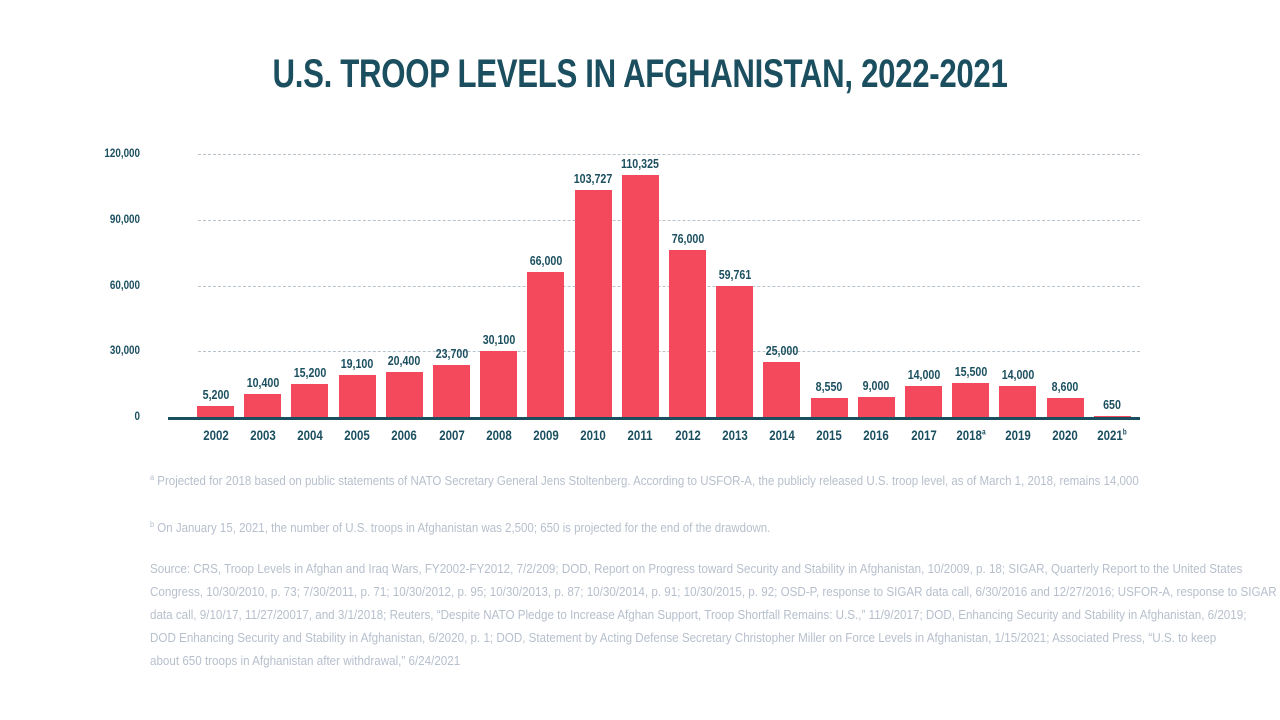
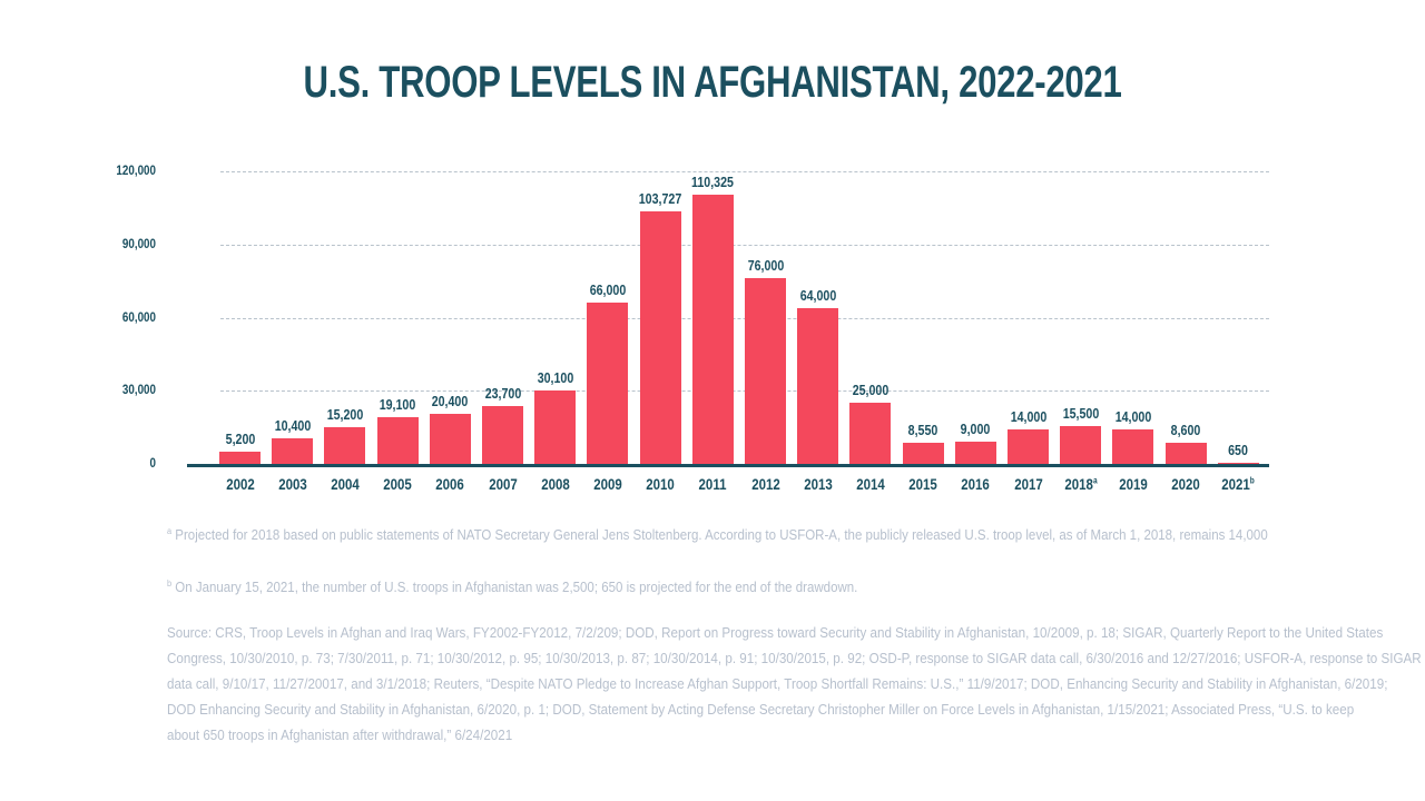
2013: 59,761 -> 64,000
